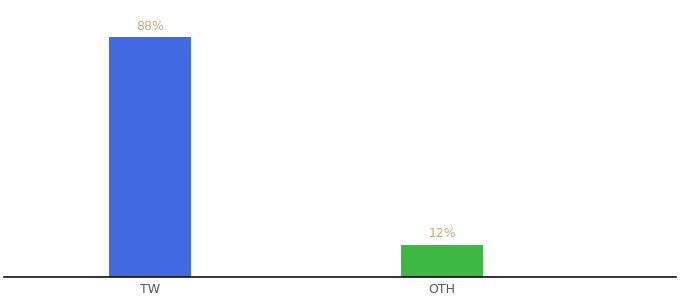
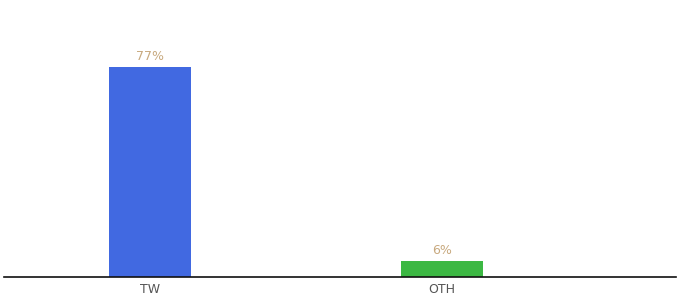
TW: 88% -> 77%
OTH: 12% -> 6%
